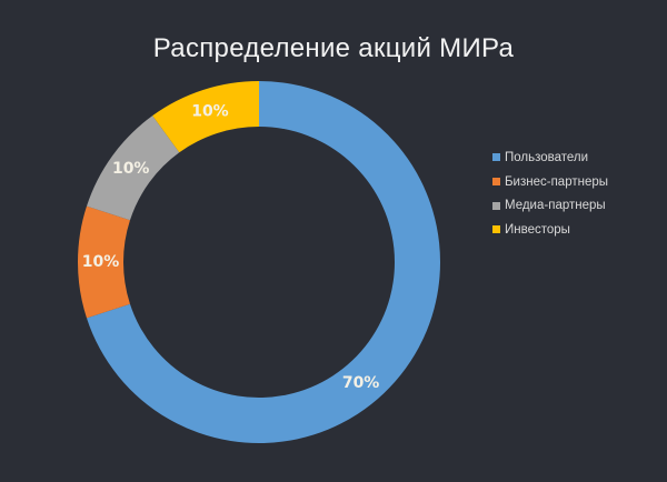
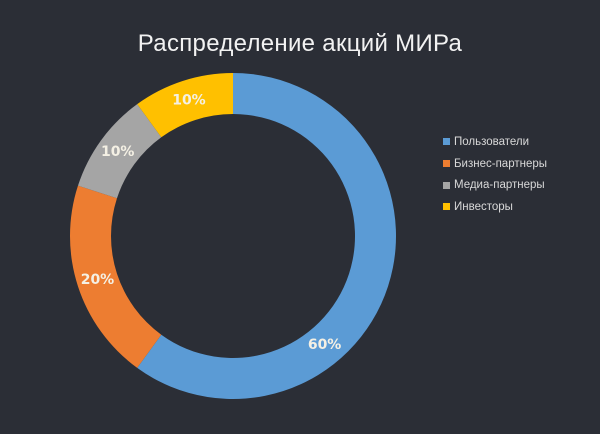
Пользователи: 70% -> 60%
Бизнес-партнеры: 10% -> 20%
